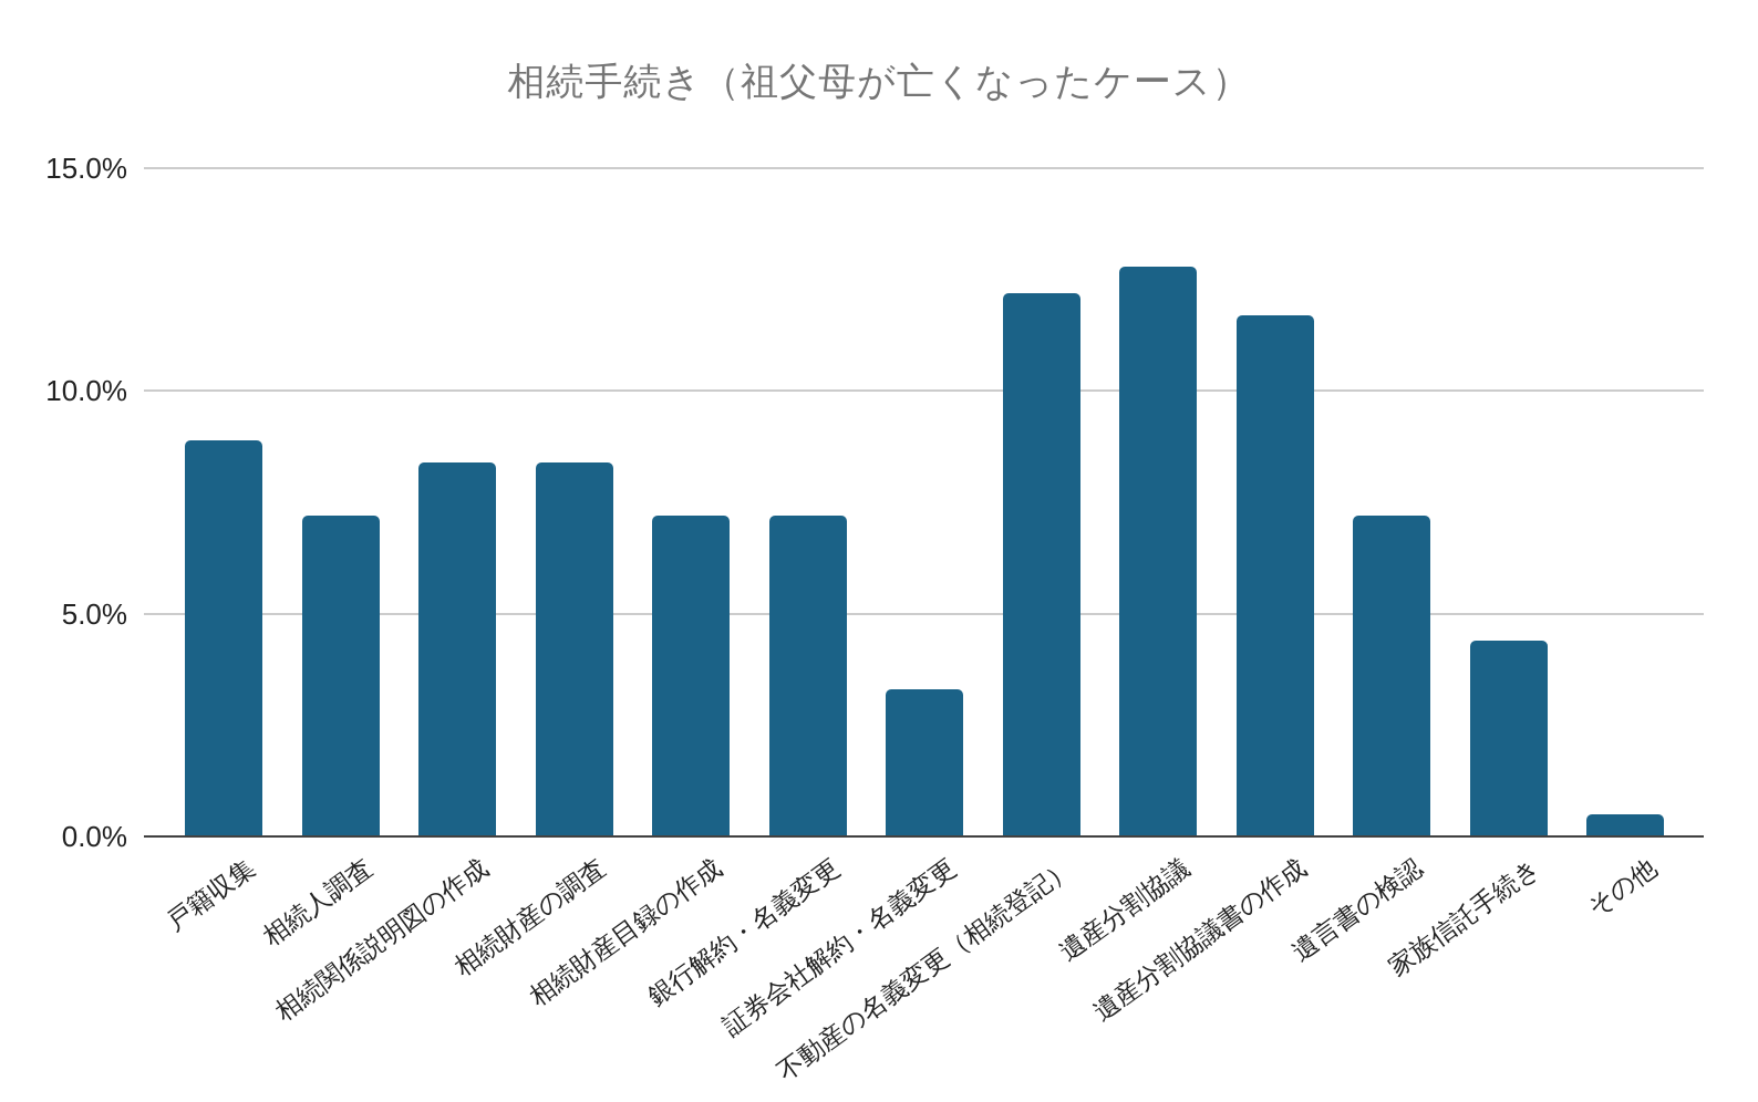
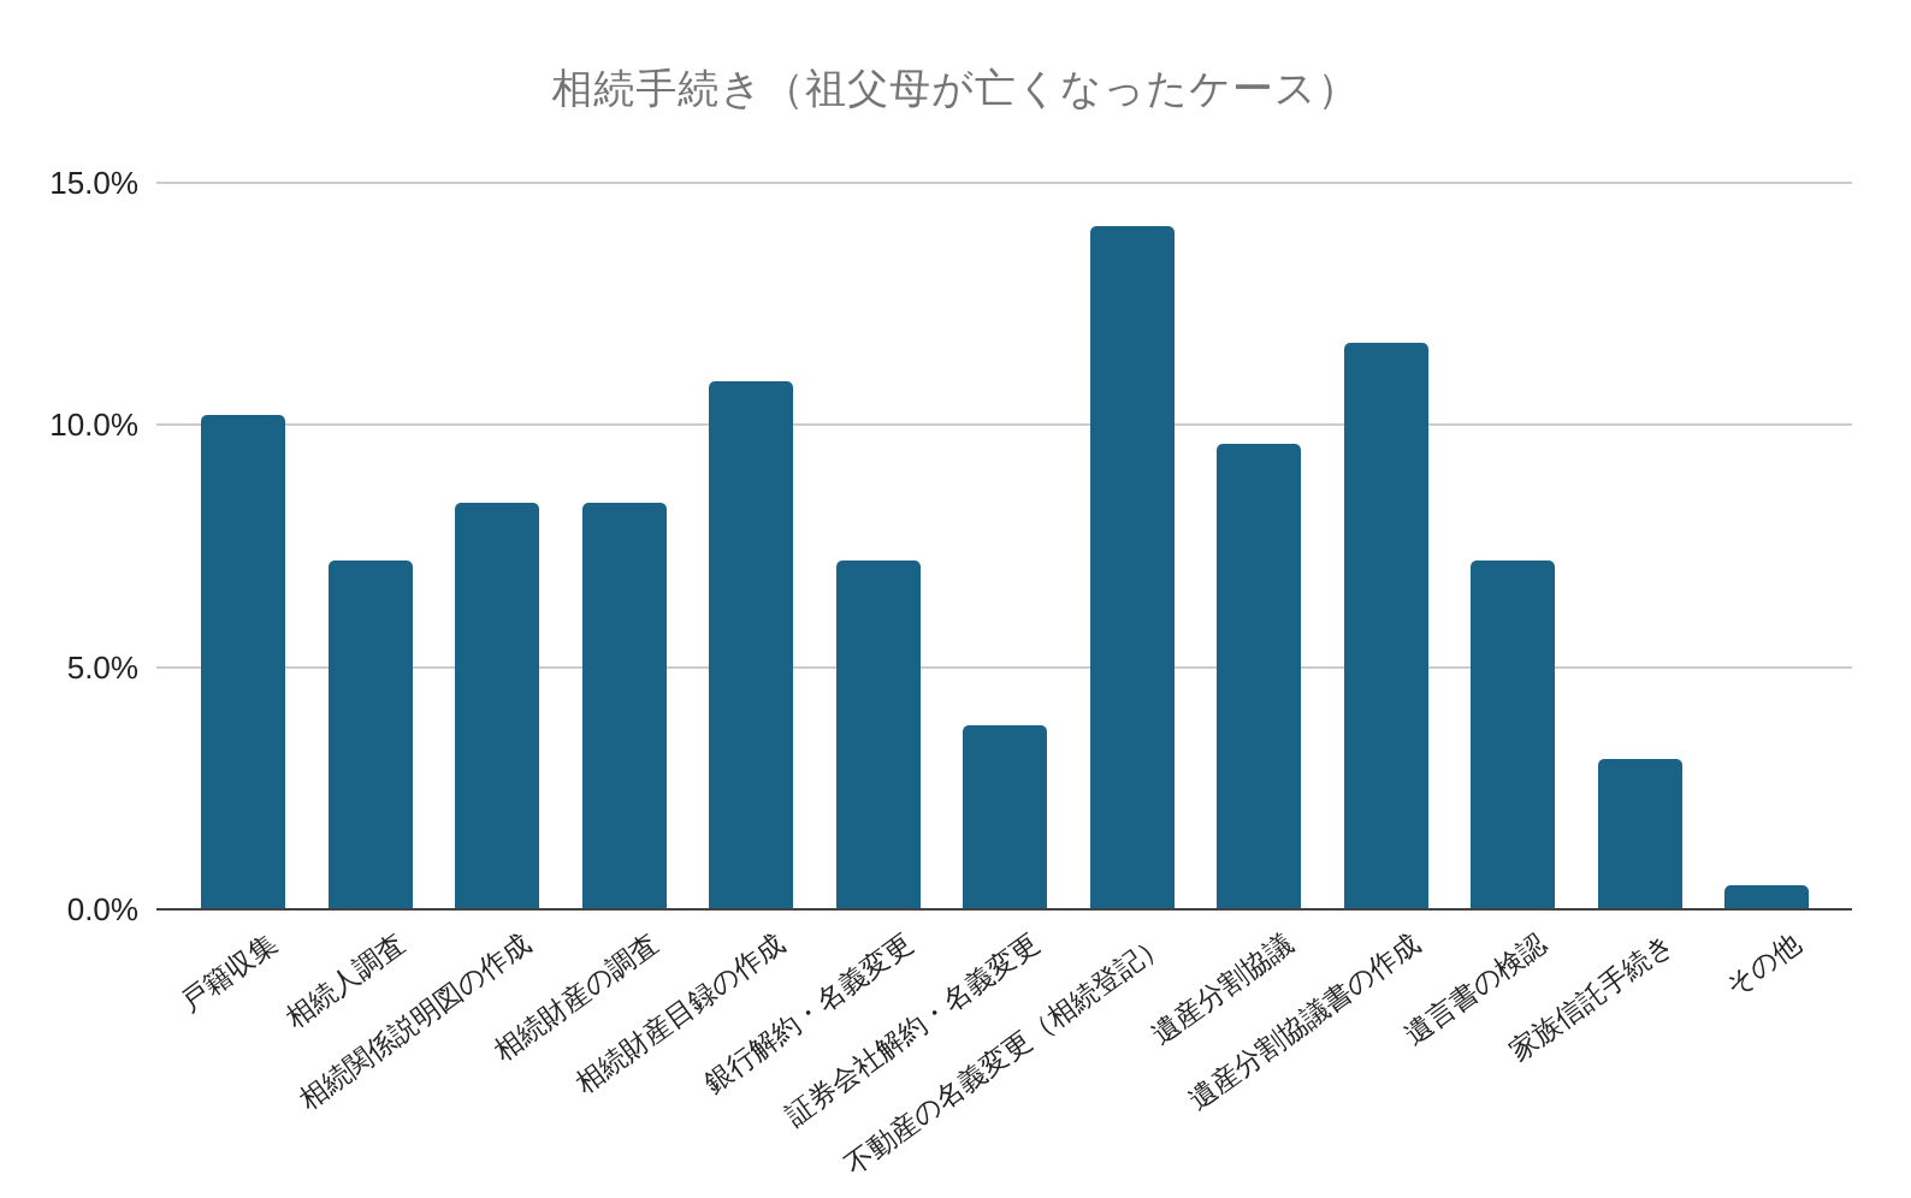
戸籍収集: 8.9% -> 10.2%
相続財産目録の作成: 7.2% -> 10.9%
証券会社解約・名義変更: 3.3% -> 3.8%
不動産の名義変更（相続登記）: 12.2% -> 14.1%
遺産分割協議: 12.8% -> 9.6%
家族信託手続き: 4.4% -> 3.1%
